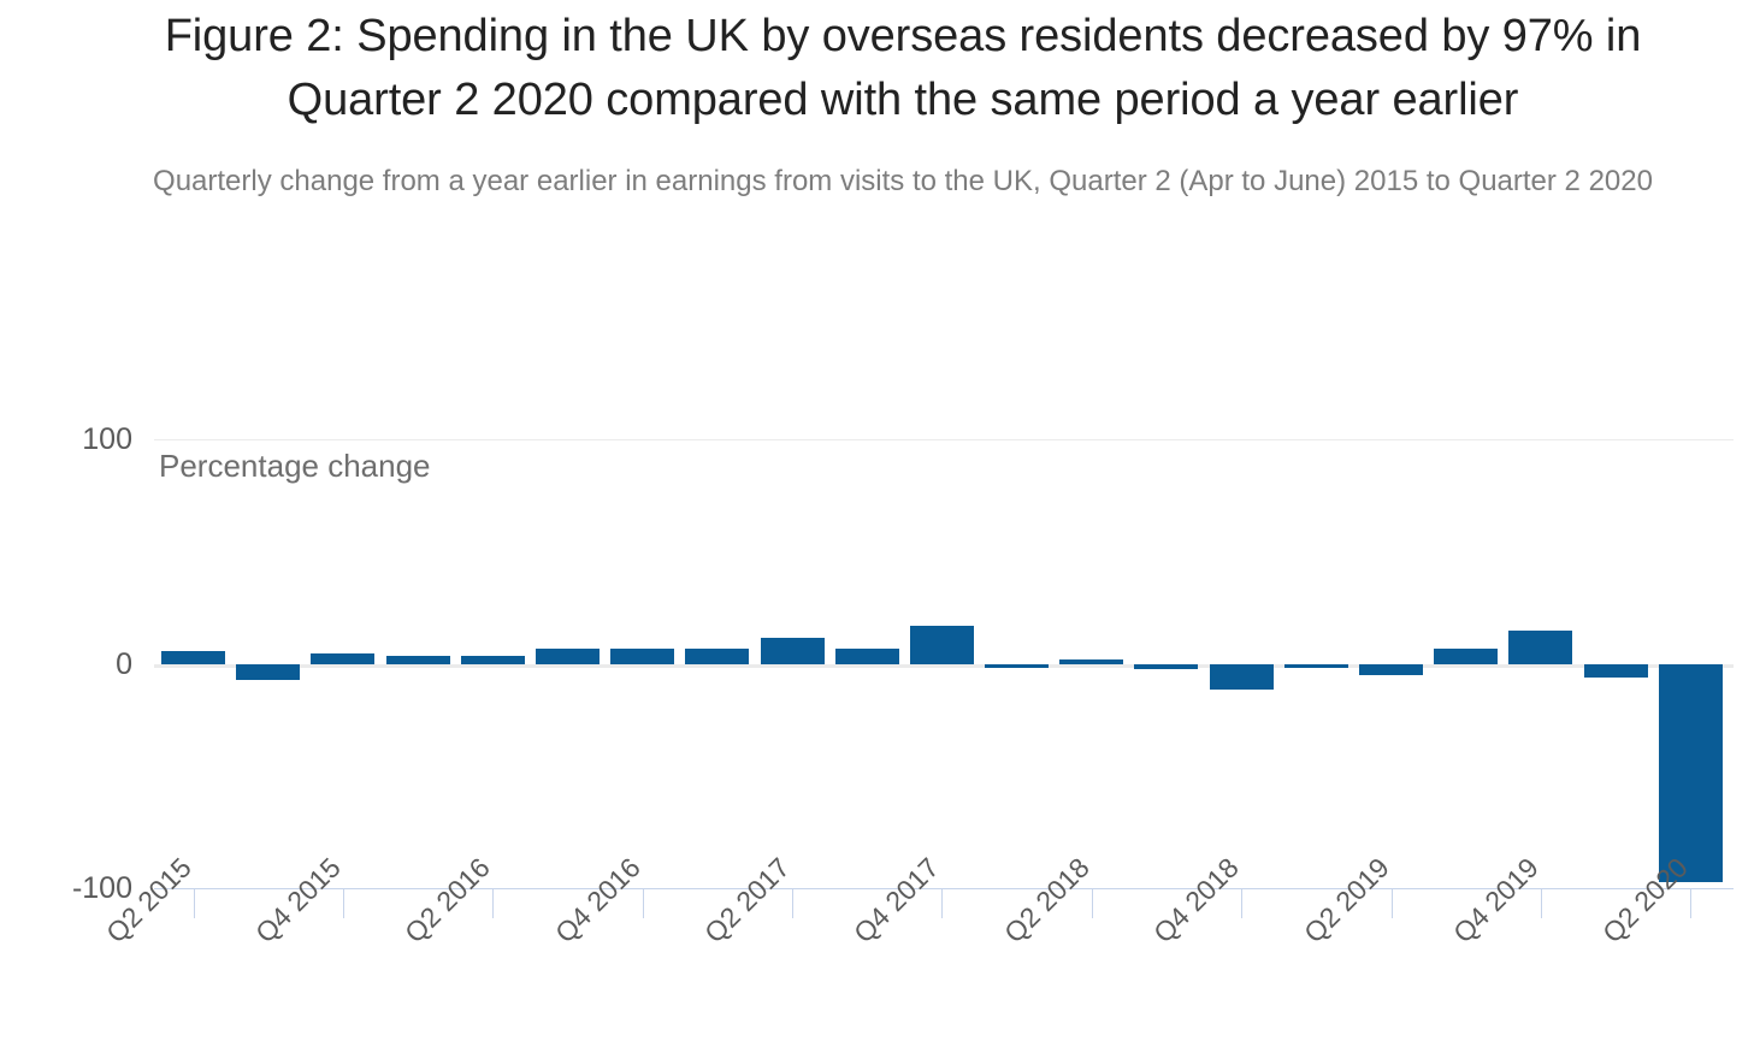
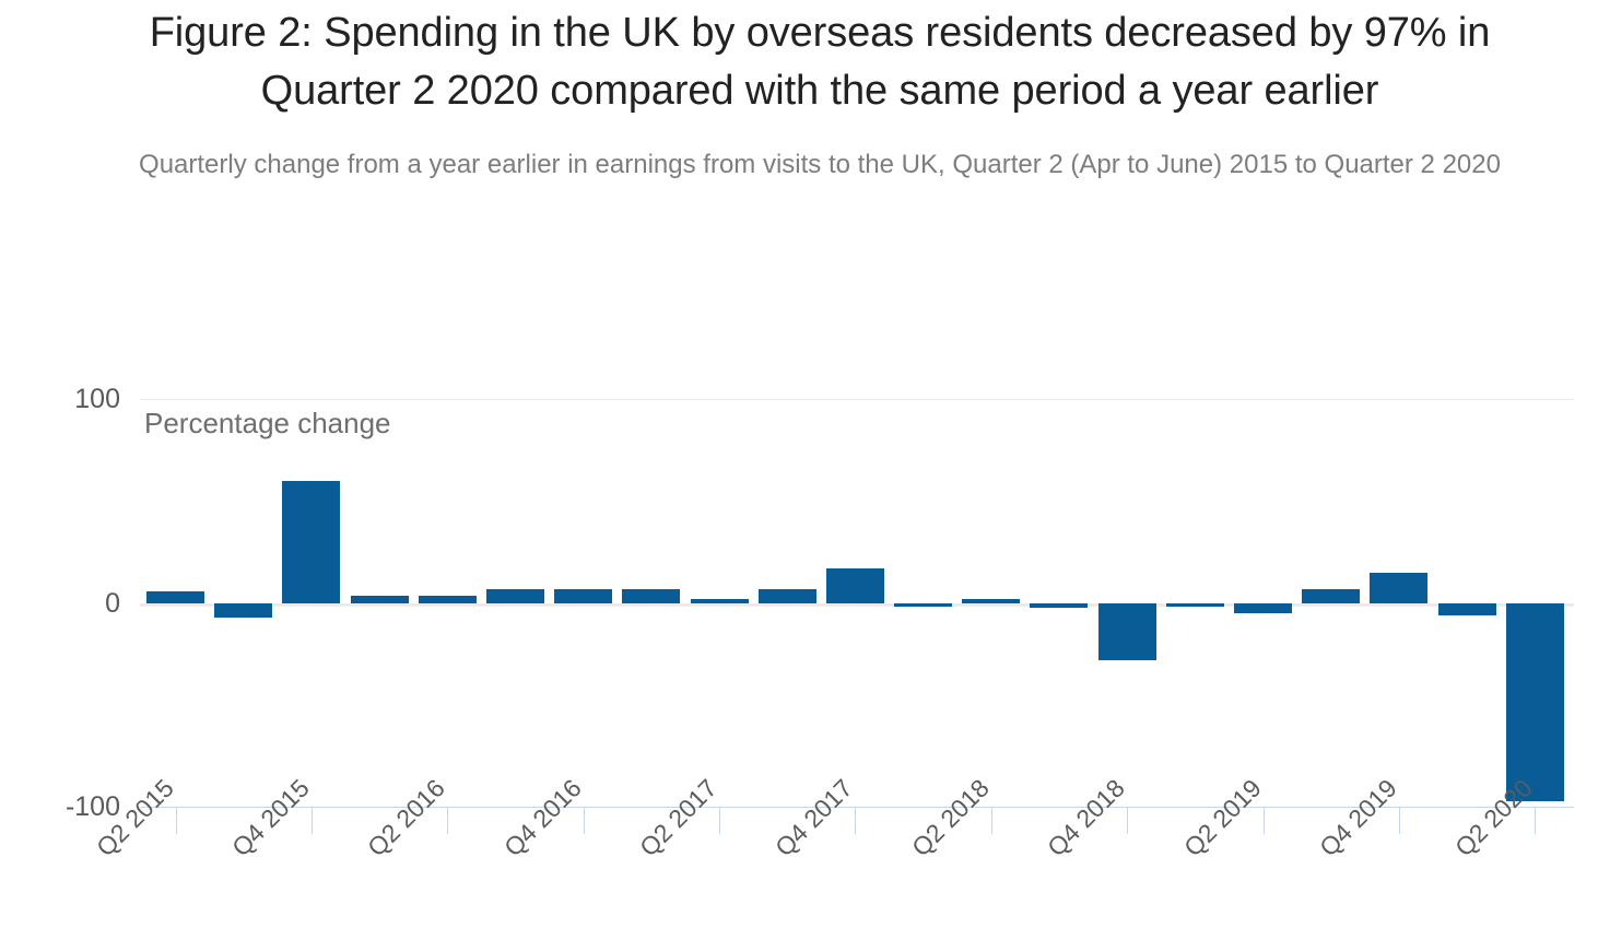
Q4 2015: 5 -> 60
Q2 2017: 12 -> 2
Q4 2018: -11 -> -28
